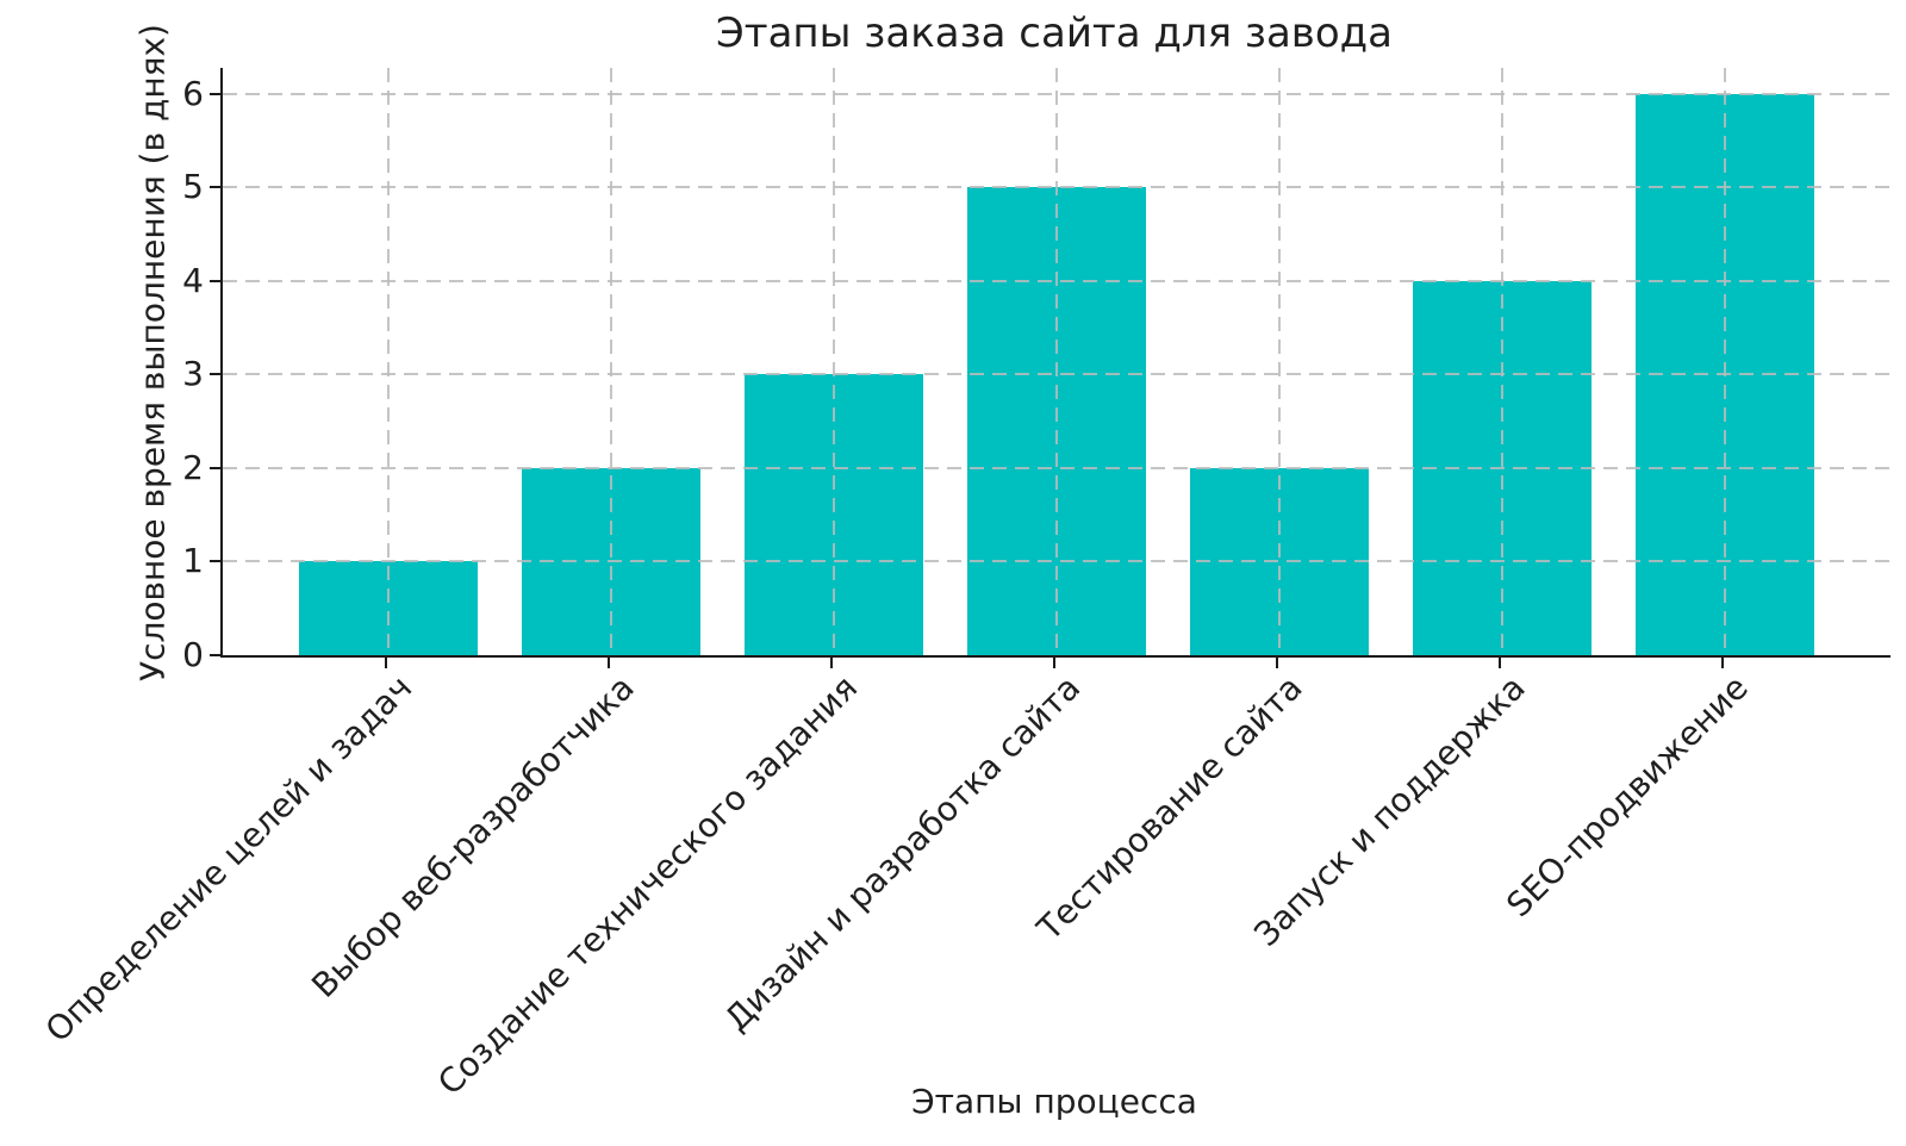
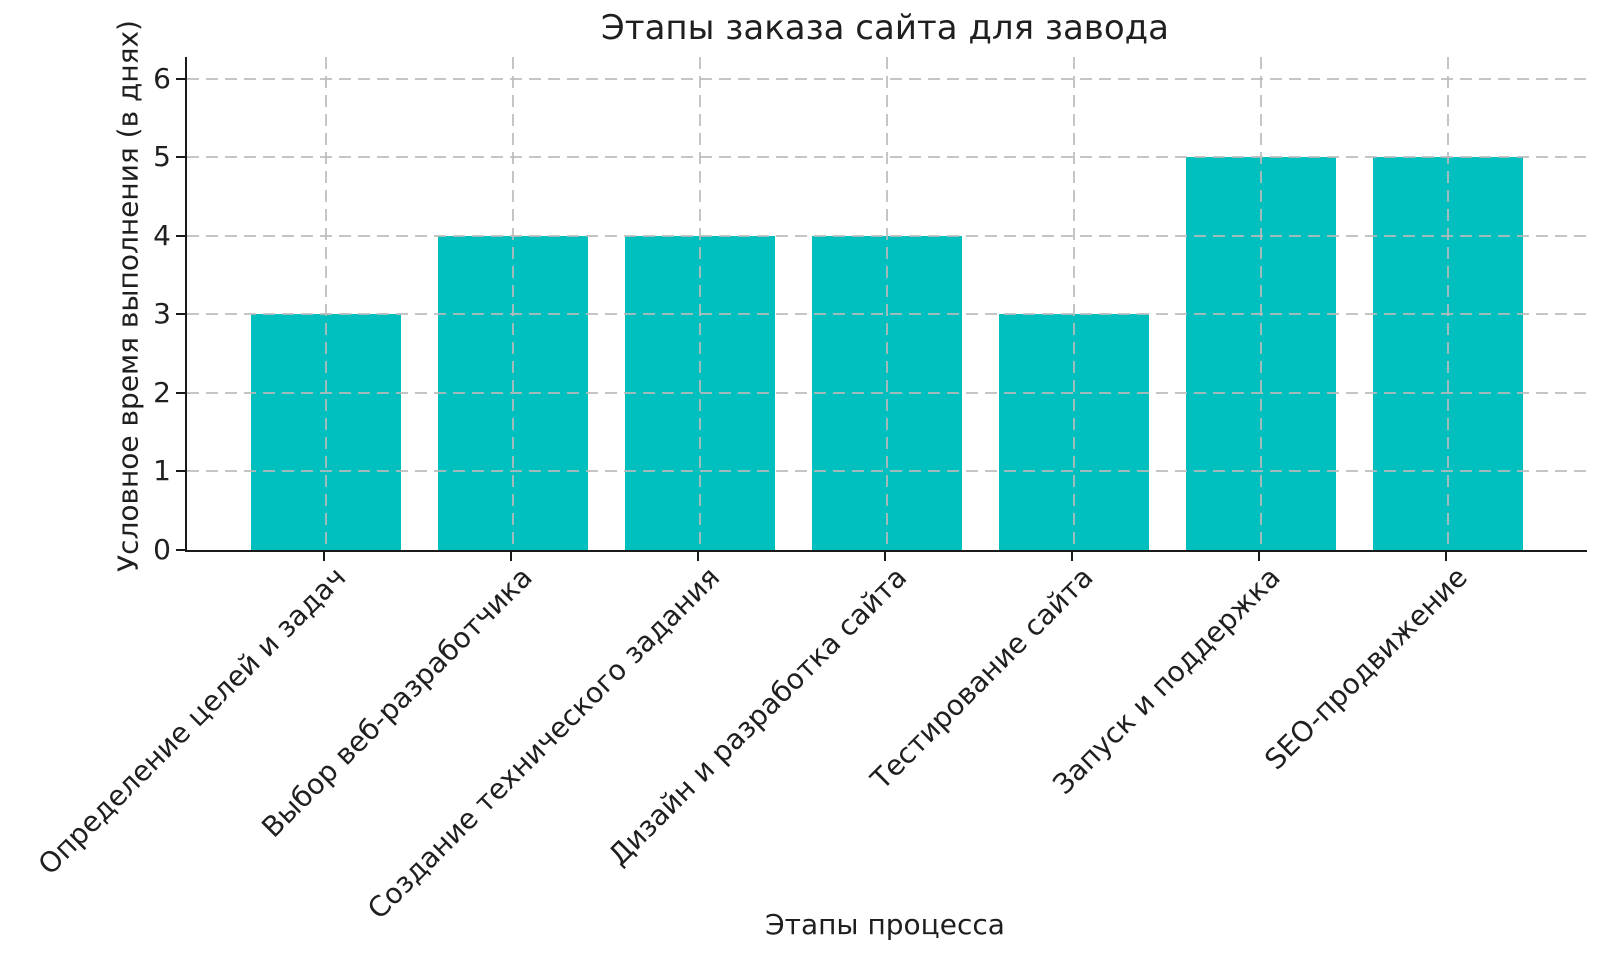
Определение целей и задач: 1 -> 3
Выбор веб-разработчика: 2 -> 4
Создание технического задания: 3 -> 4
Дизайн и разработка сайта: 5 -> 4
Тестирование сайта: 2 -> 3
Запуск и поддержка: 4 -> 5
SEO-продвижение: 6 -> 5
